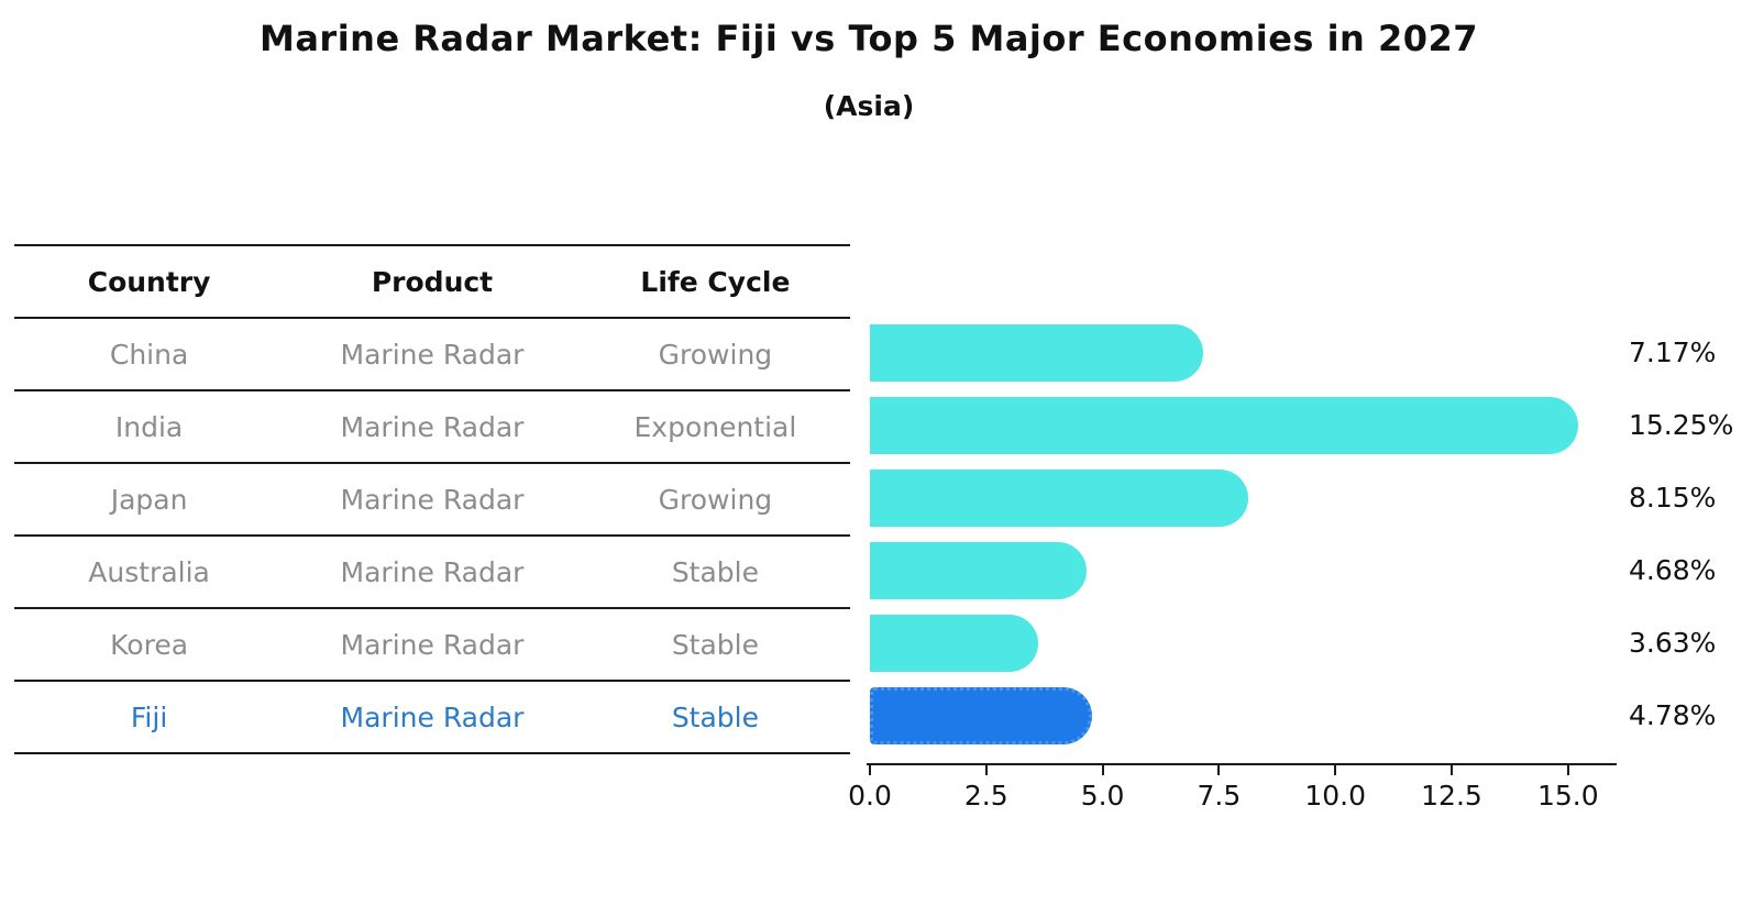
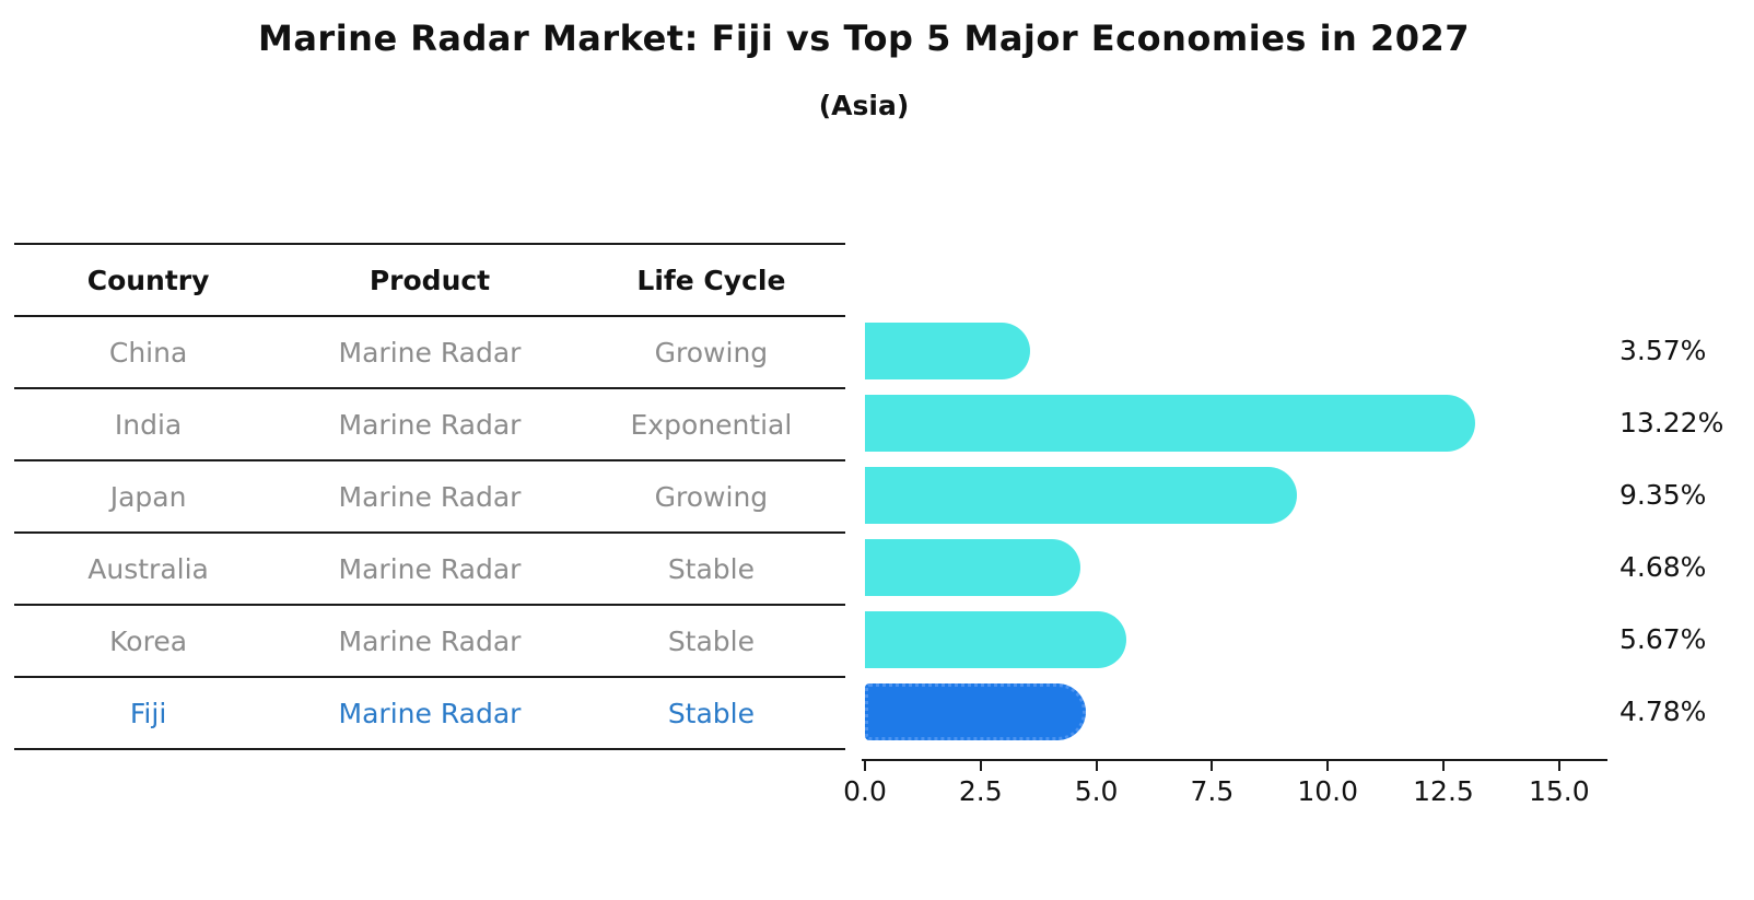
China: 7.17% -> 3.57%
India: 15.25% -> 13.22%
Japan: 8.15% -> 9.35%
Korea: 3.63% -> 5.67%
